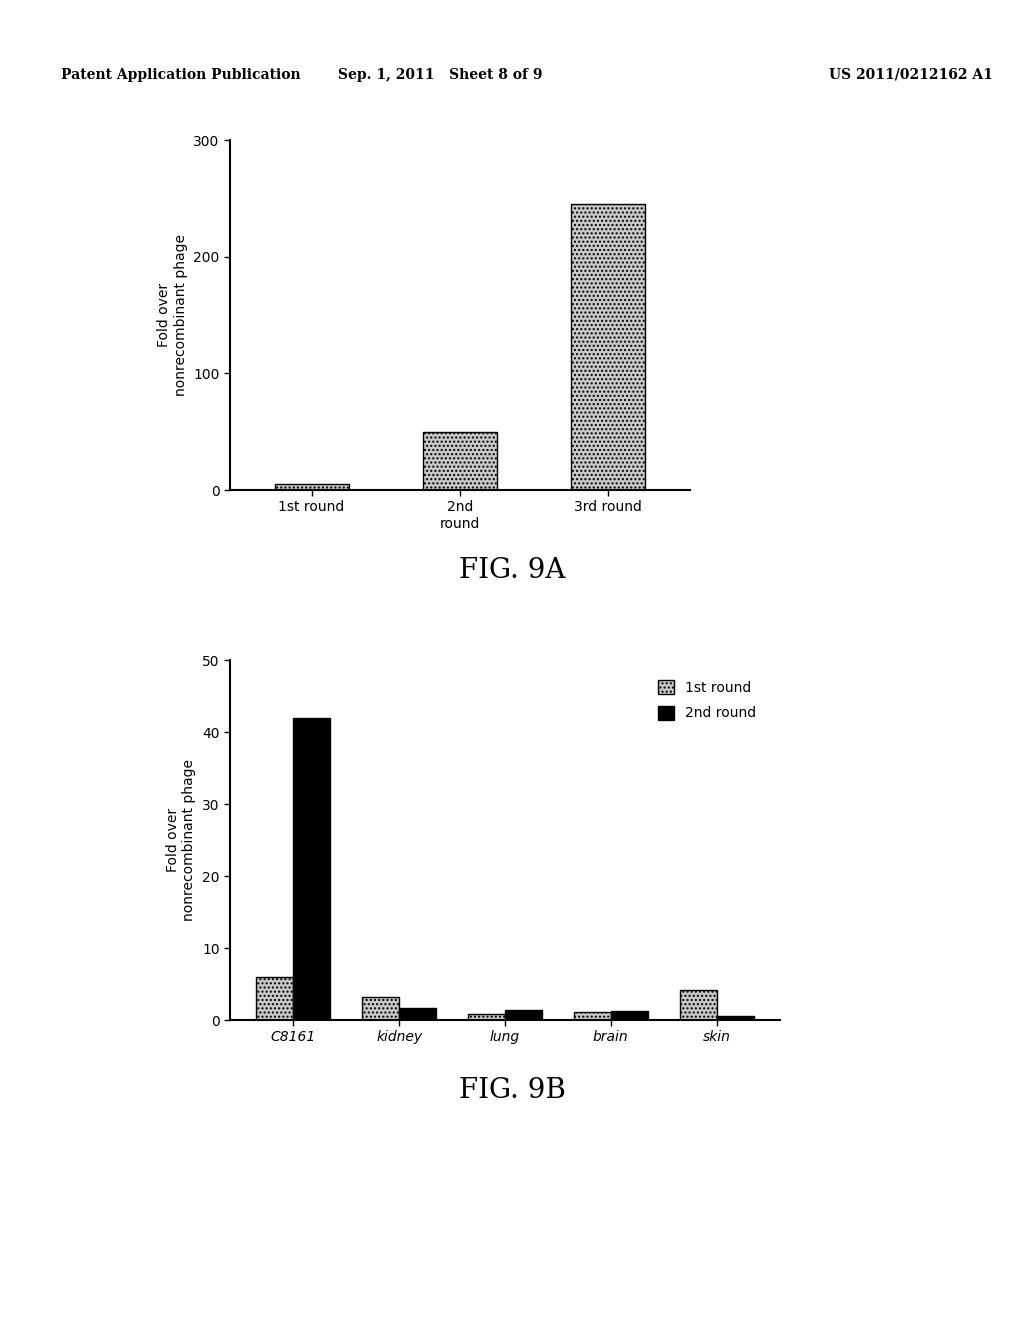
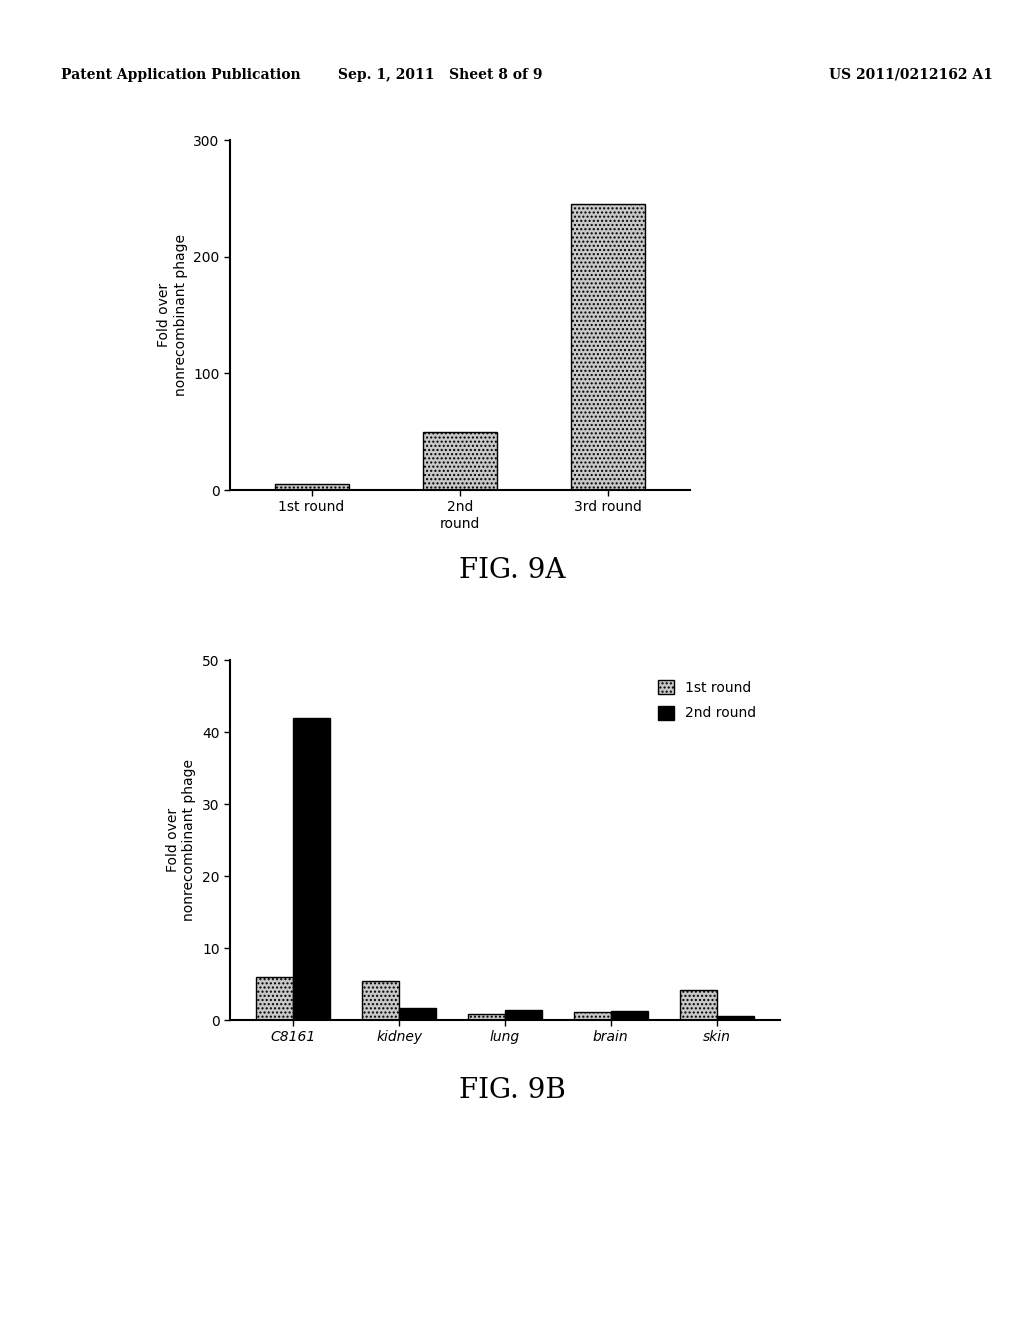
1st round/kidney: 3.2 -> 5.4
